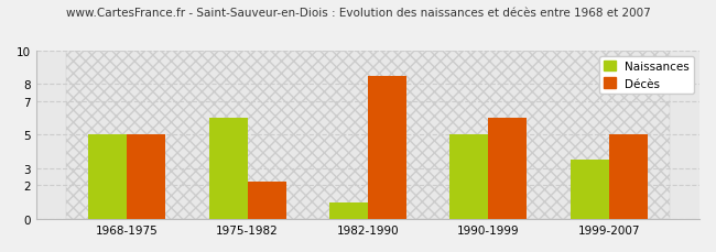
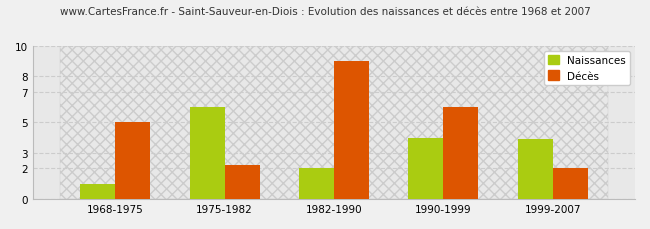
Naissances/1968-1975: 5.0 -> 1.0
Naissances/1982-1990: 1.0 -> 2.0
Décès/1982-1990: 8.5 -> 9.0
Naissances/1990-1999: 5.0 -> 4.0
Naissances/1999-2007: 3.5 -> 3.9
Décès/1999-2007: 5.0 -> 2.0
